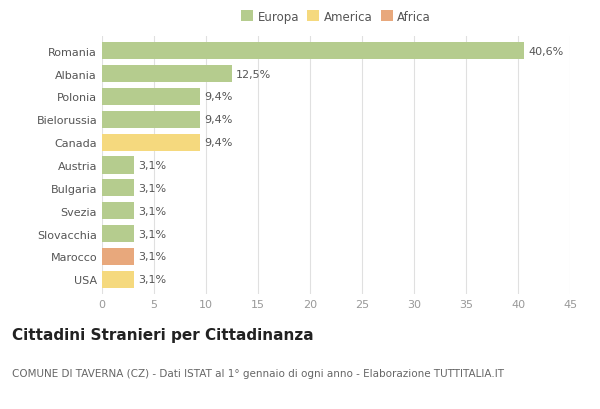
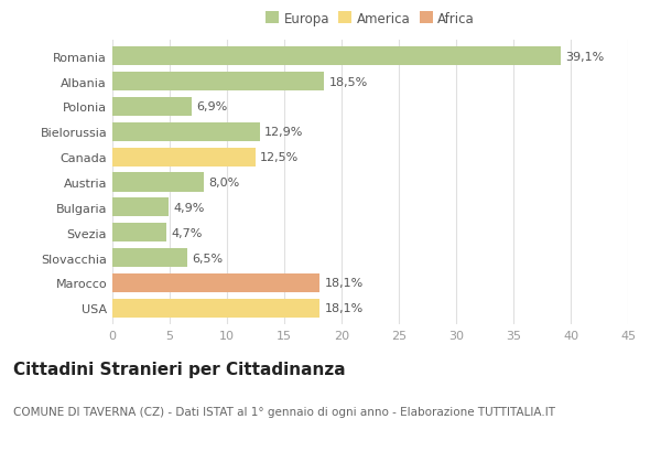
Romania: 40,6% -> 39,1%
Albania: 12,5% -> 18,5%
Polonia: 9,4% -> 6,9%
Bielorussia: 9,4% -> 12,9%
Canada: 9,4% -> 12,5%
Austria: 3,1% -> 8,0%
Bulgaria: 3,1% -> 4,9%
Svezia: 3,1% -> 4,7%
Slovacchia: 3,1% -> 6,5%
Marocco: 3,1% -> 18,1%
USA: 3,1% -> 18,1%
